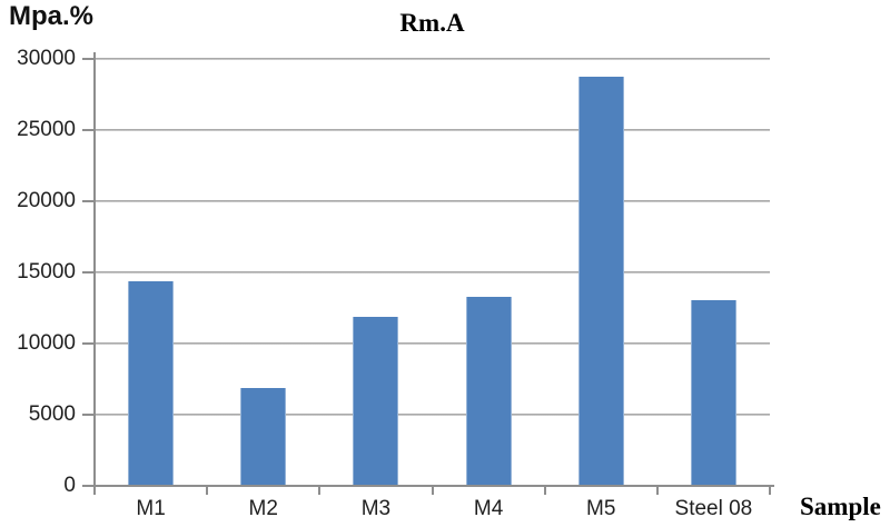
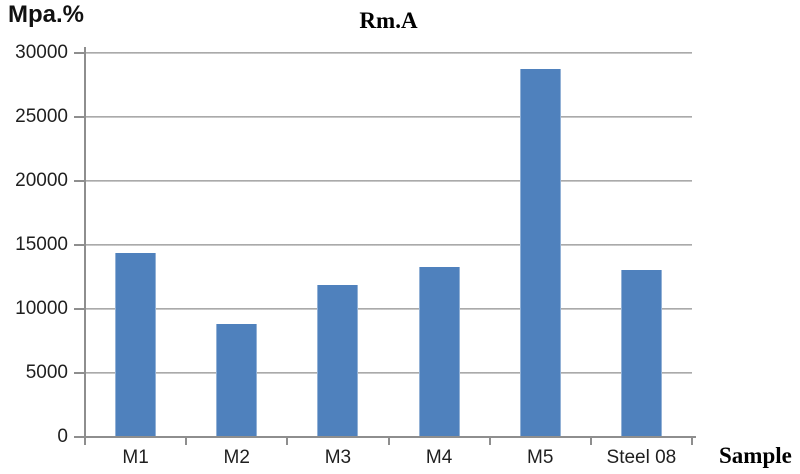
M2: 6900 -> 8800
